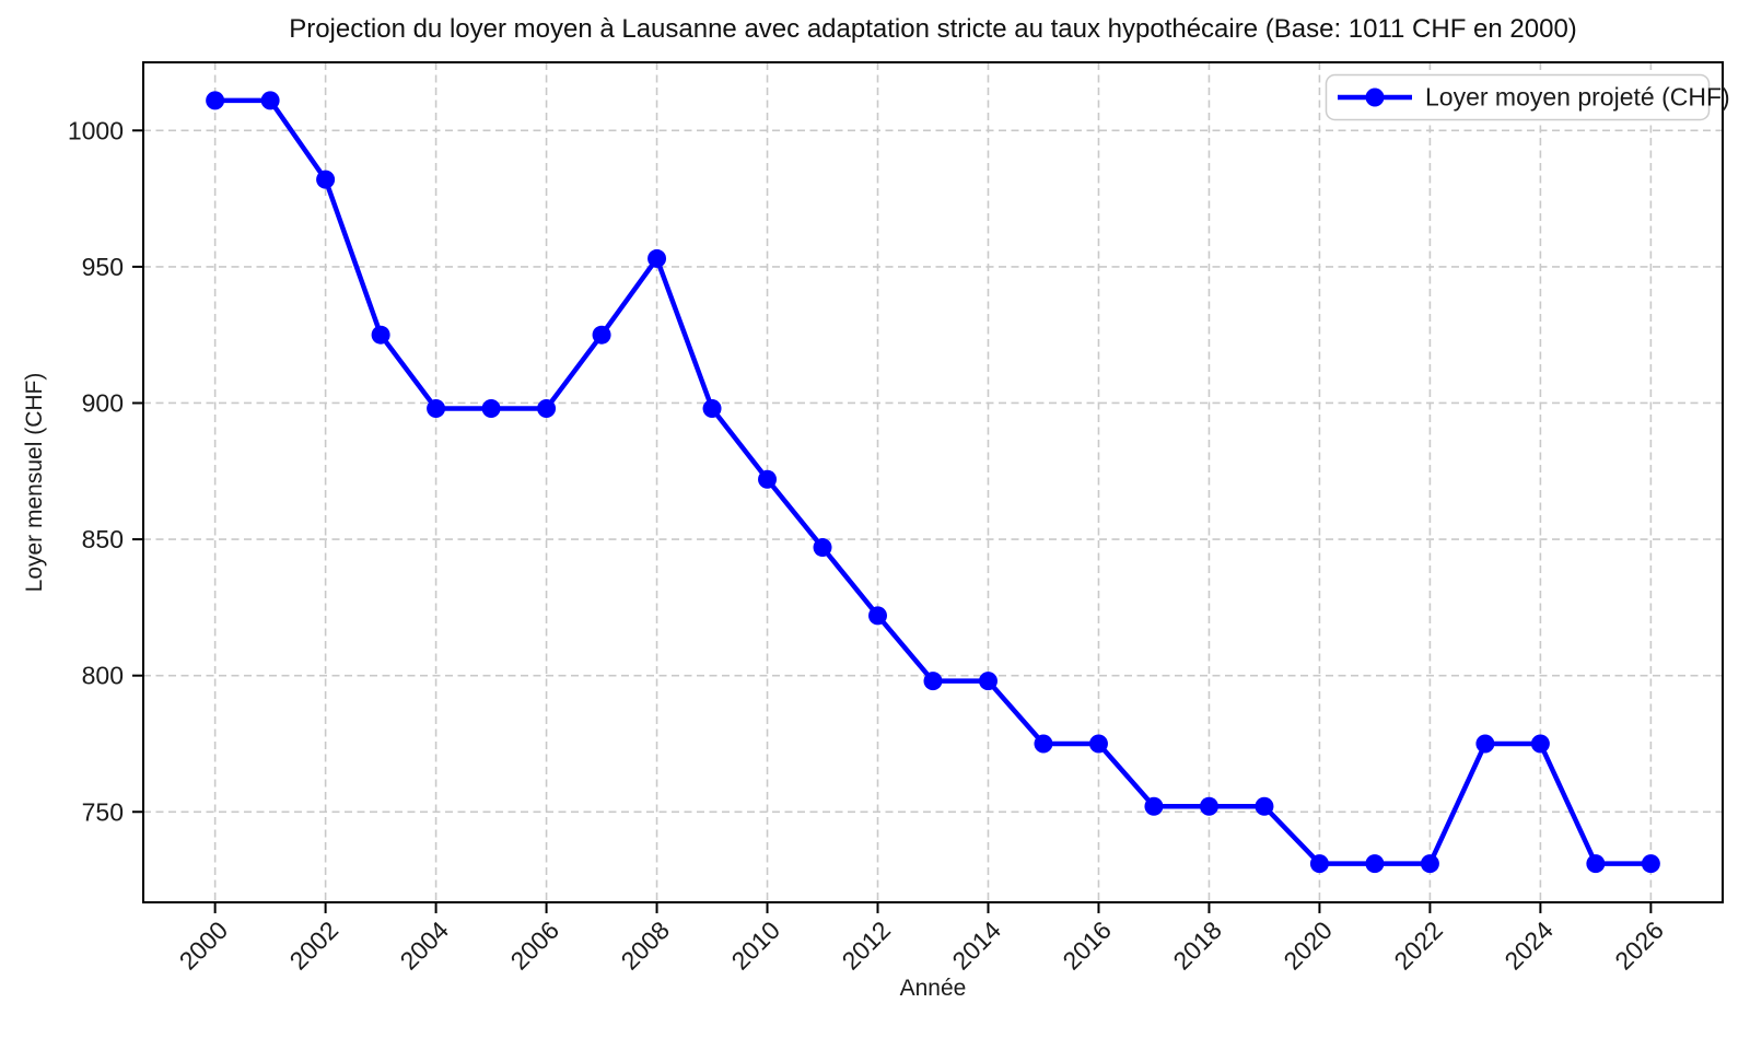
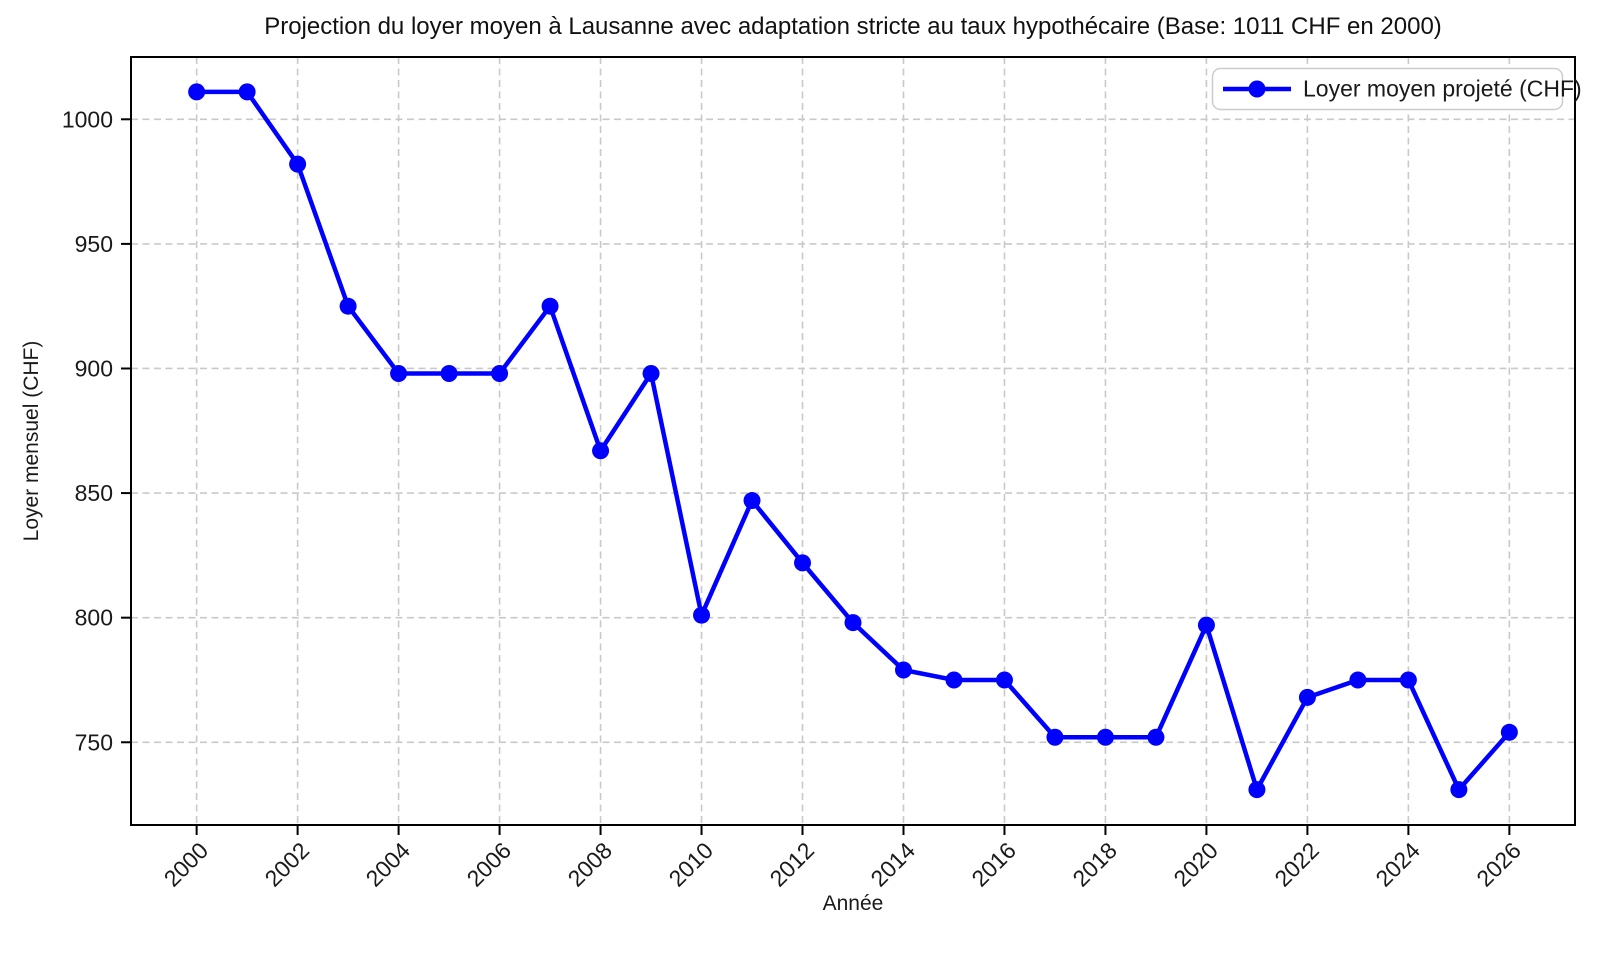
2008: 953 -> 867
2010: 872 -> 801
2014: 798 -> 779
2020: 731 -> 797
2022: 731 -> 768
2026: 731 -> 754
